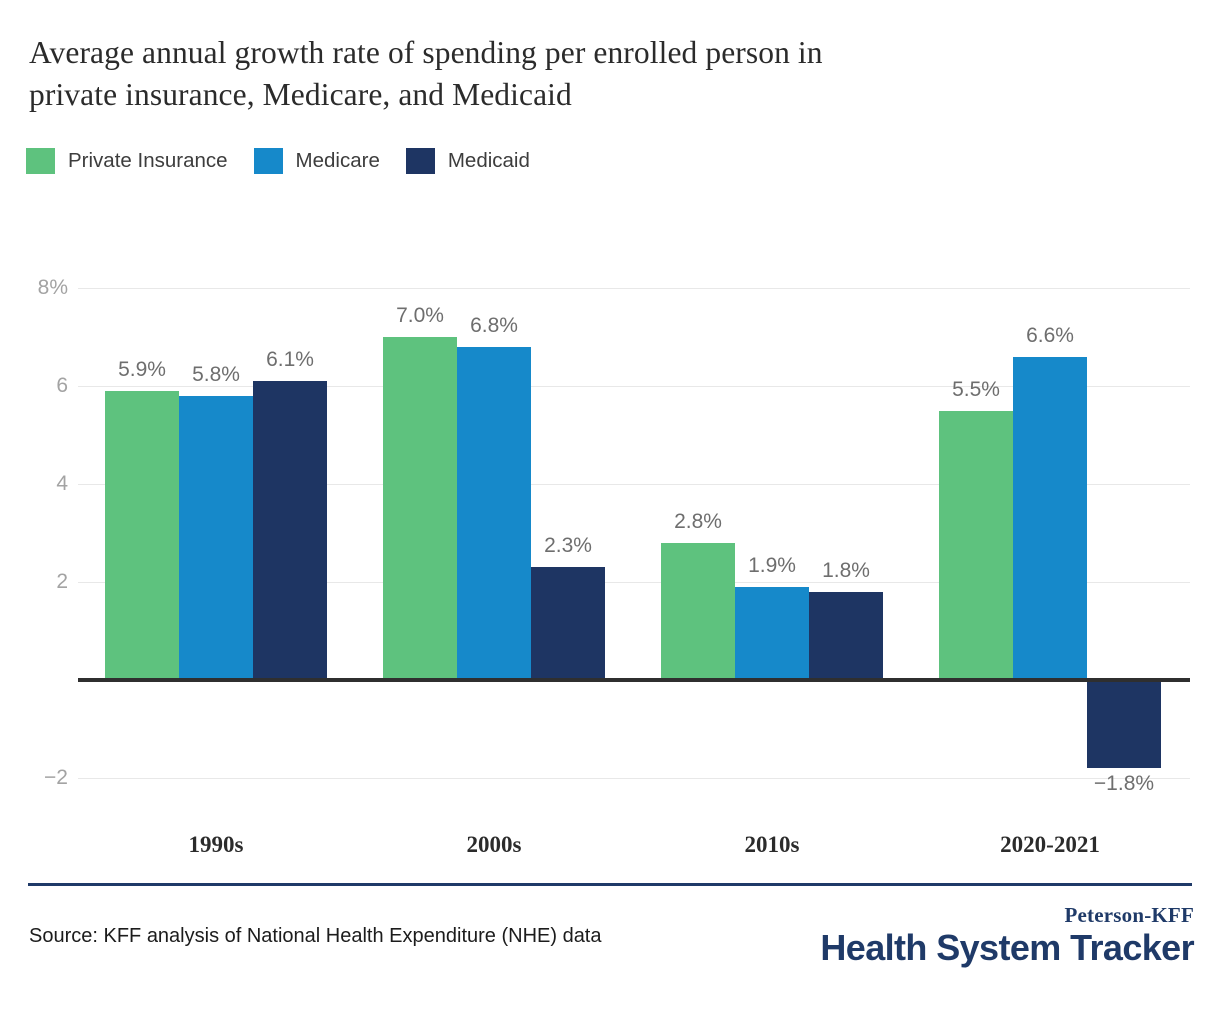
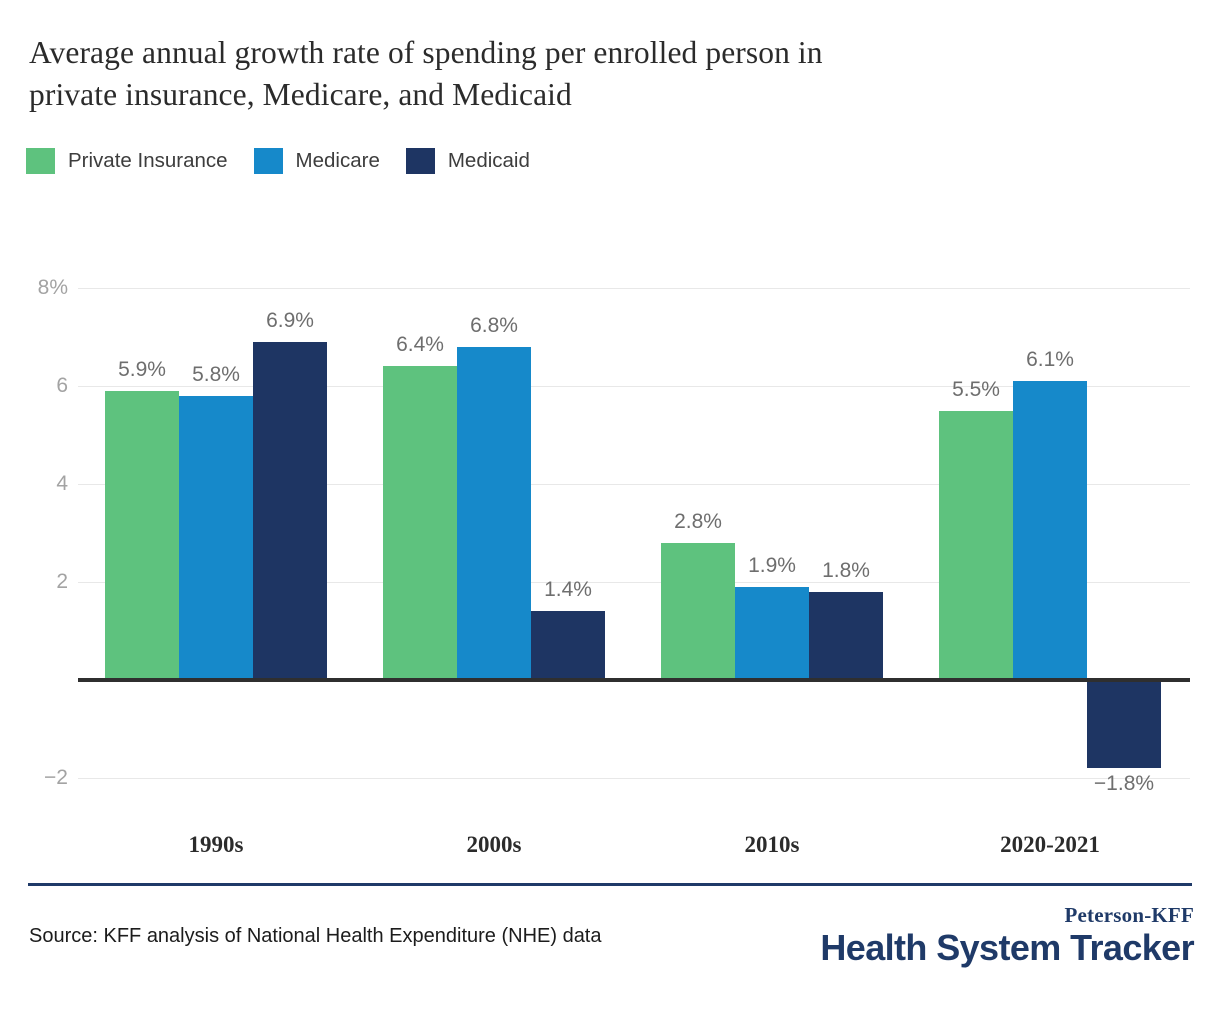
Medicaid/1990s: 6.1% -> 6.9%
Private Insurance/2000s: 7.0% -> 6.4%
Medicaid/2000s: 2.3% -> 1.4%
Medicare/2020-2021: 6.6% -> 6.1%
